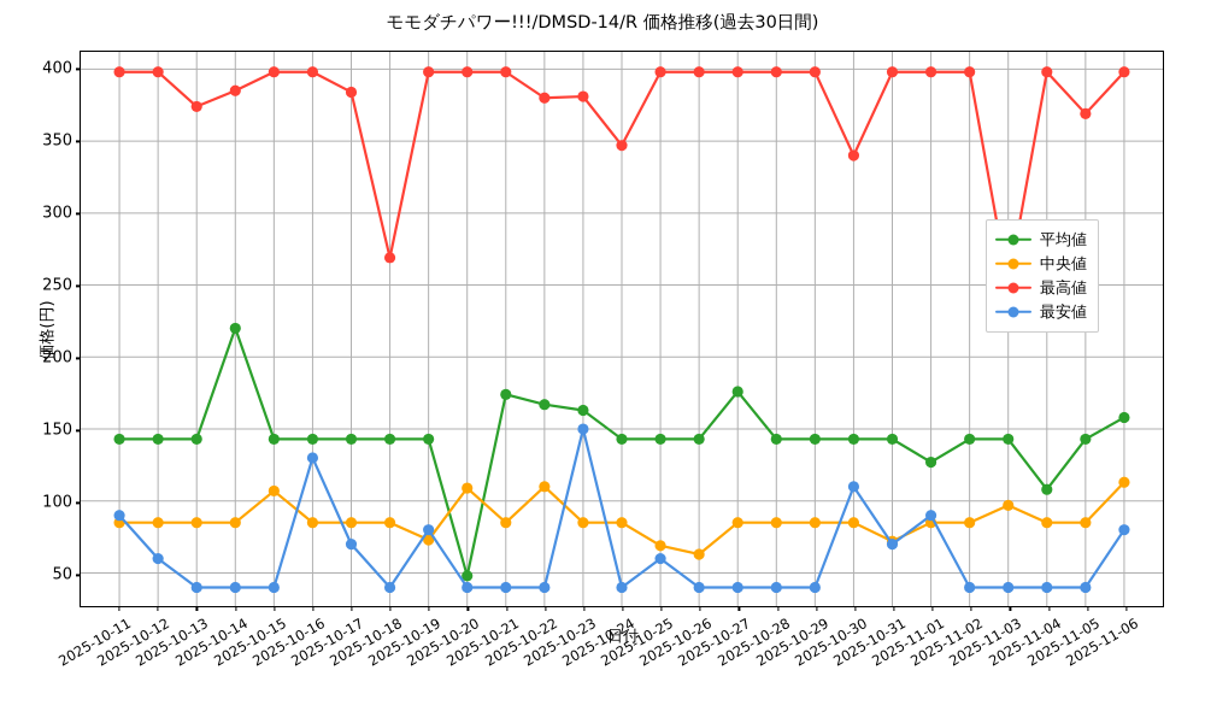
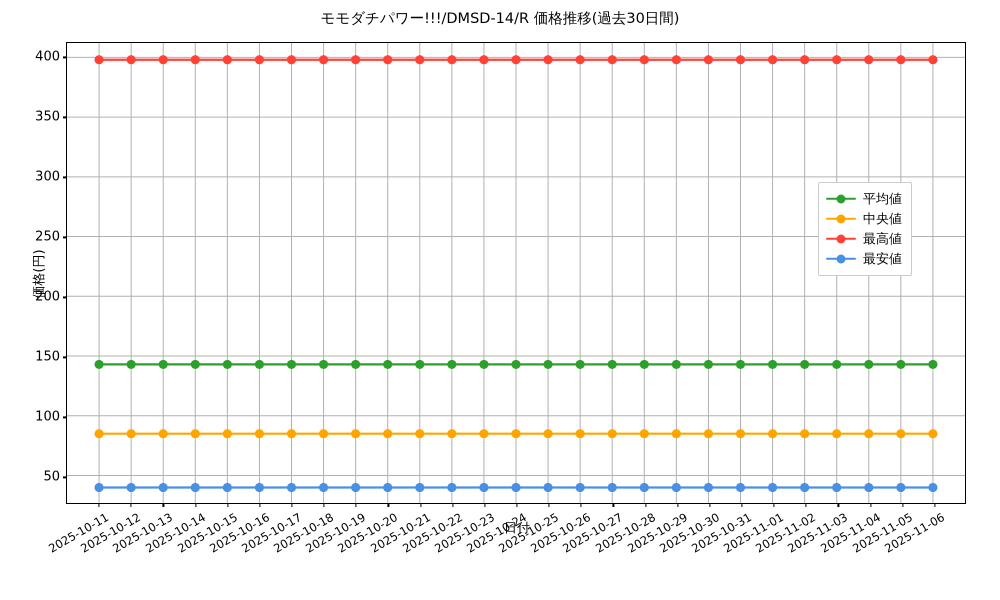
最安値/2025-10-11: 90 -> 40
最安値/2025-10-12: 60 -> 40
最高値/2025-10-13: 374 -> 398
平均値/2025-10-14: 220 -> 143
最高値/2025-10-14: 385 -> 398
中央値/2025-10-15: 107 -> 85
最安値/2025-10-16: 130 -> 40
最高値/2025-10-17: 384 -> 398
最安値/2025-10-17: 70 -> 40
最高値/2025-10-18: 269 -> 398
中央値/2025-10-19: 73 -> 85
最安値/2025-10-19: 80 -> 40
平均値/2025-10-20: 48 -> 143
中央値/2025-10-20: 109 -> 85
平均値/2025-10-21: 174 -> 143
平均値/2025-10-22: 167 -> 143
中央値/2025-10-22: 110 -> 85
最高値/2025-10-22: 380 -> 398
平均値/2025-10-23: 163 -> 143
最高値/2025-10-23: 381 -> 398
最安値/2025-10-23: 150 -> 40
最高値/2025-10-24: 347 -> 398
中央値/2025-10-25: 69 -> 85
最安値/2025-10-25: 60 -> 40
中央値/2025-10-26: 63 -> 85
平均値/2025-10-27: 176 -> 143
最高値/2025-10-30: 340 -> 398
最安値/2025-10-30: 110 -> 40
中央値/2025-10-31: 72 -> 85
最安値/2025-10-31: 70 -> 40
平均値/2025-11-01: 127 -> 143
最安値/2025-11-01: 90 -> 40
中央値/2025-11-03: 97 -> 85
最高値/2025-11-03: 250 -> 398
平均値/2025-11-04: 108 -> 143
最高値/2025-11-05: 369 -> 398
平均値/2025-11-06: 158 -> 143
中央値/2025-11-06: 113 -> 85
最安値/2025-11-06: 80 -> 40
